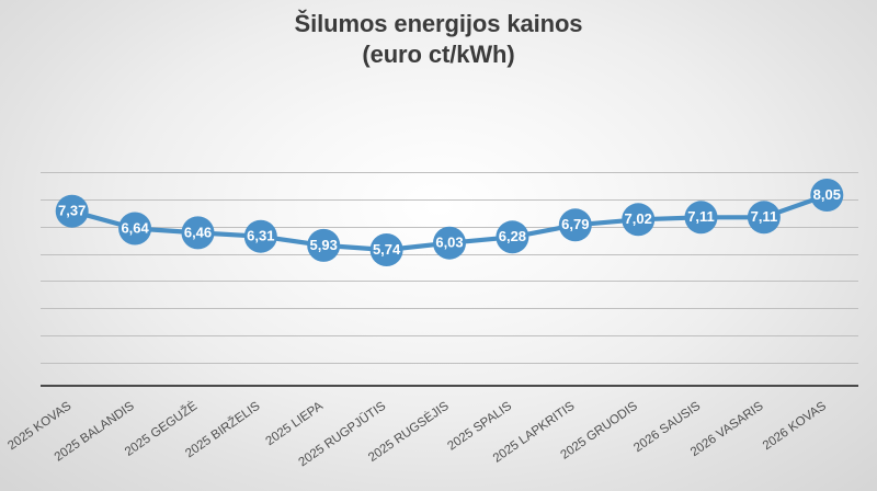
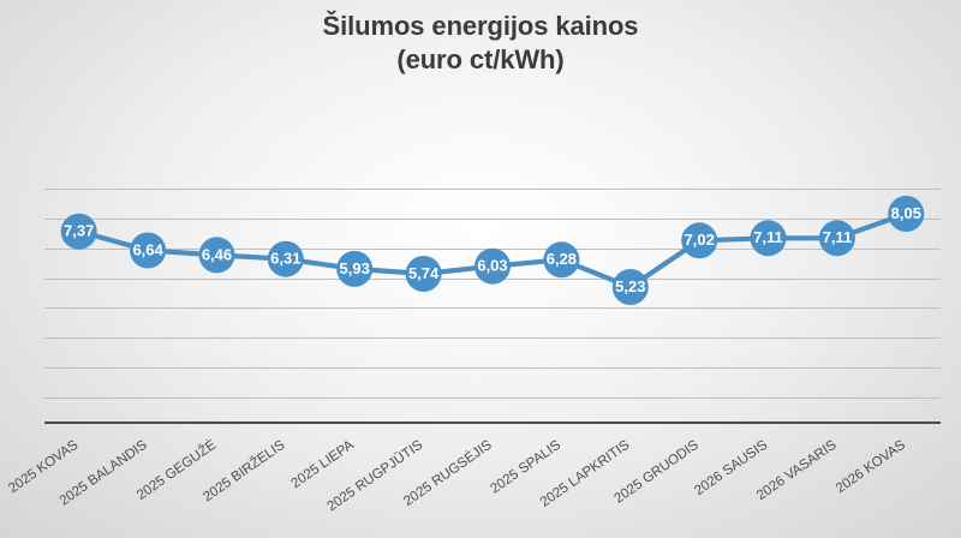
2025 LAPKRITIS: 6,79 -> 5,23
